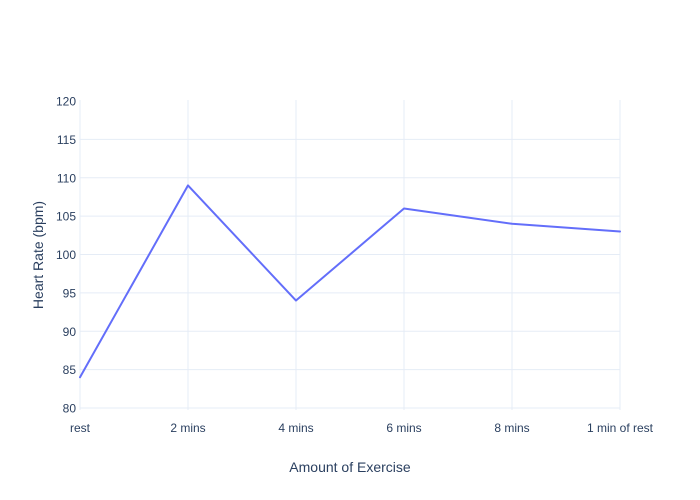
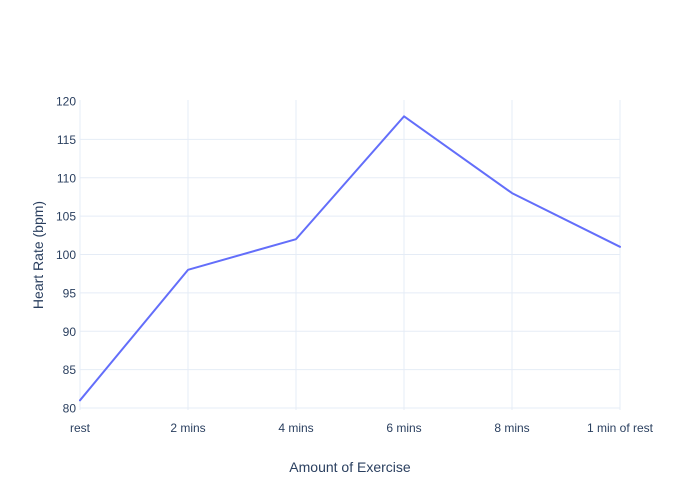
rest: 84 -> 81
2 mins: 109 -> 98
4 mins: 94 -> 102
6 mins: 106 -> 118
8 mins: 104 -> 108
1 min of rest: 103 -> 101
